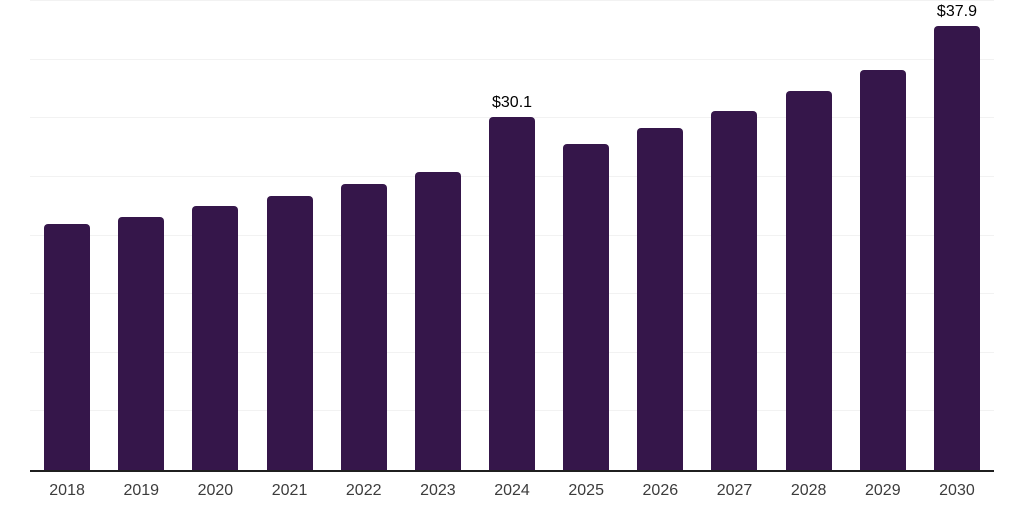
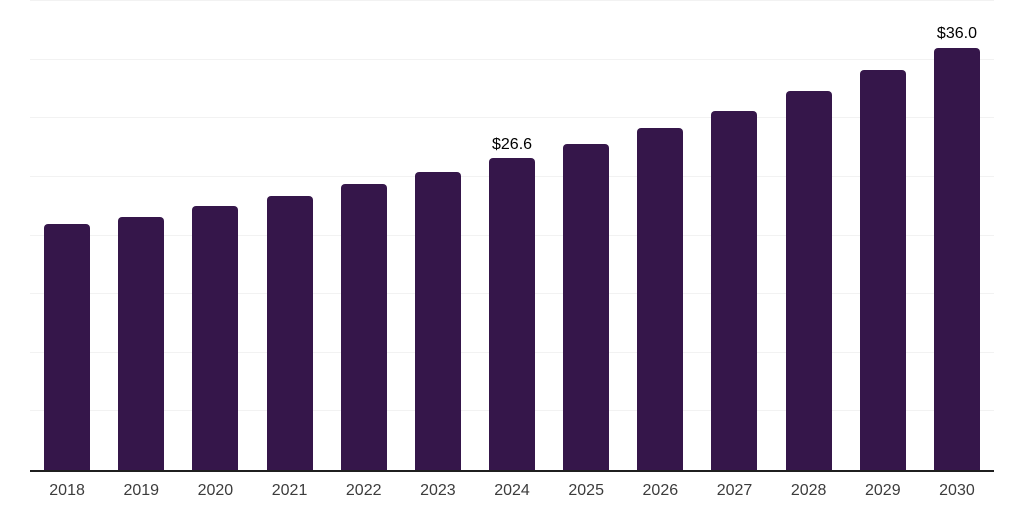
2024: $30.1 -> $26.6
2030: $37.9 -> $36.0
